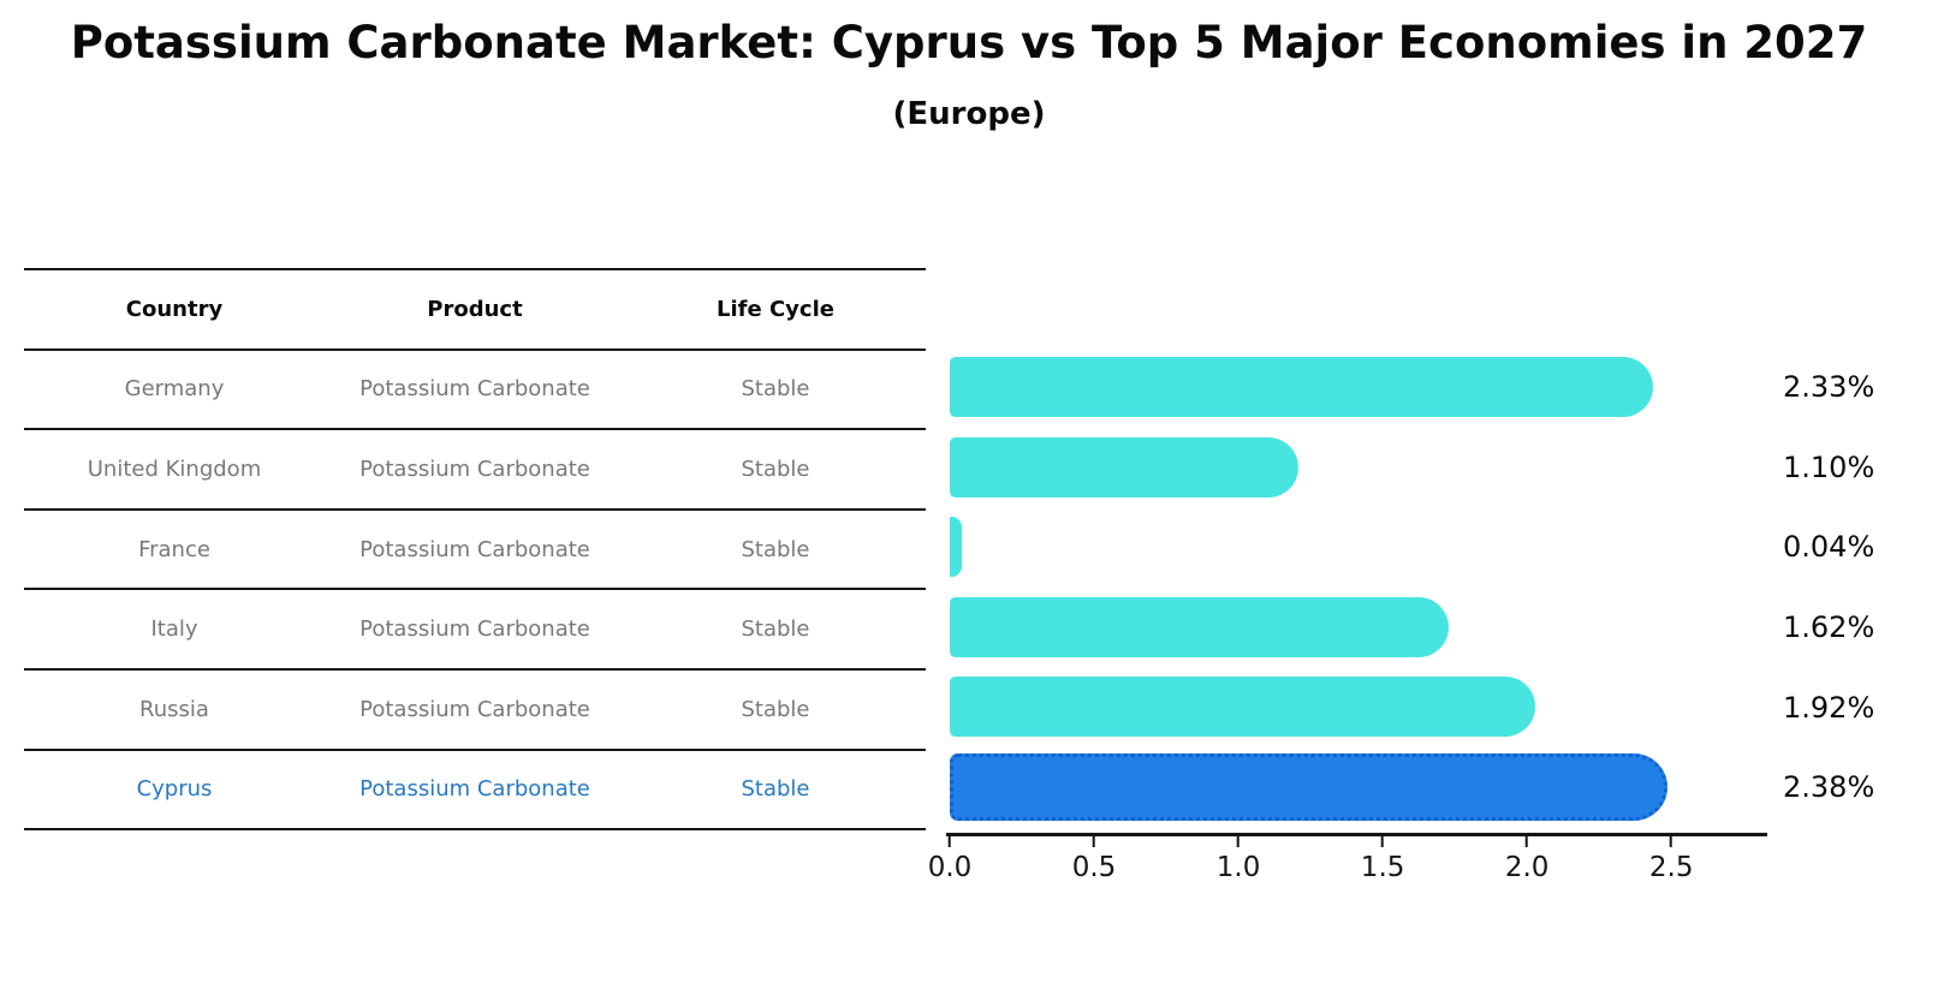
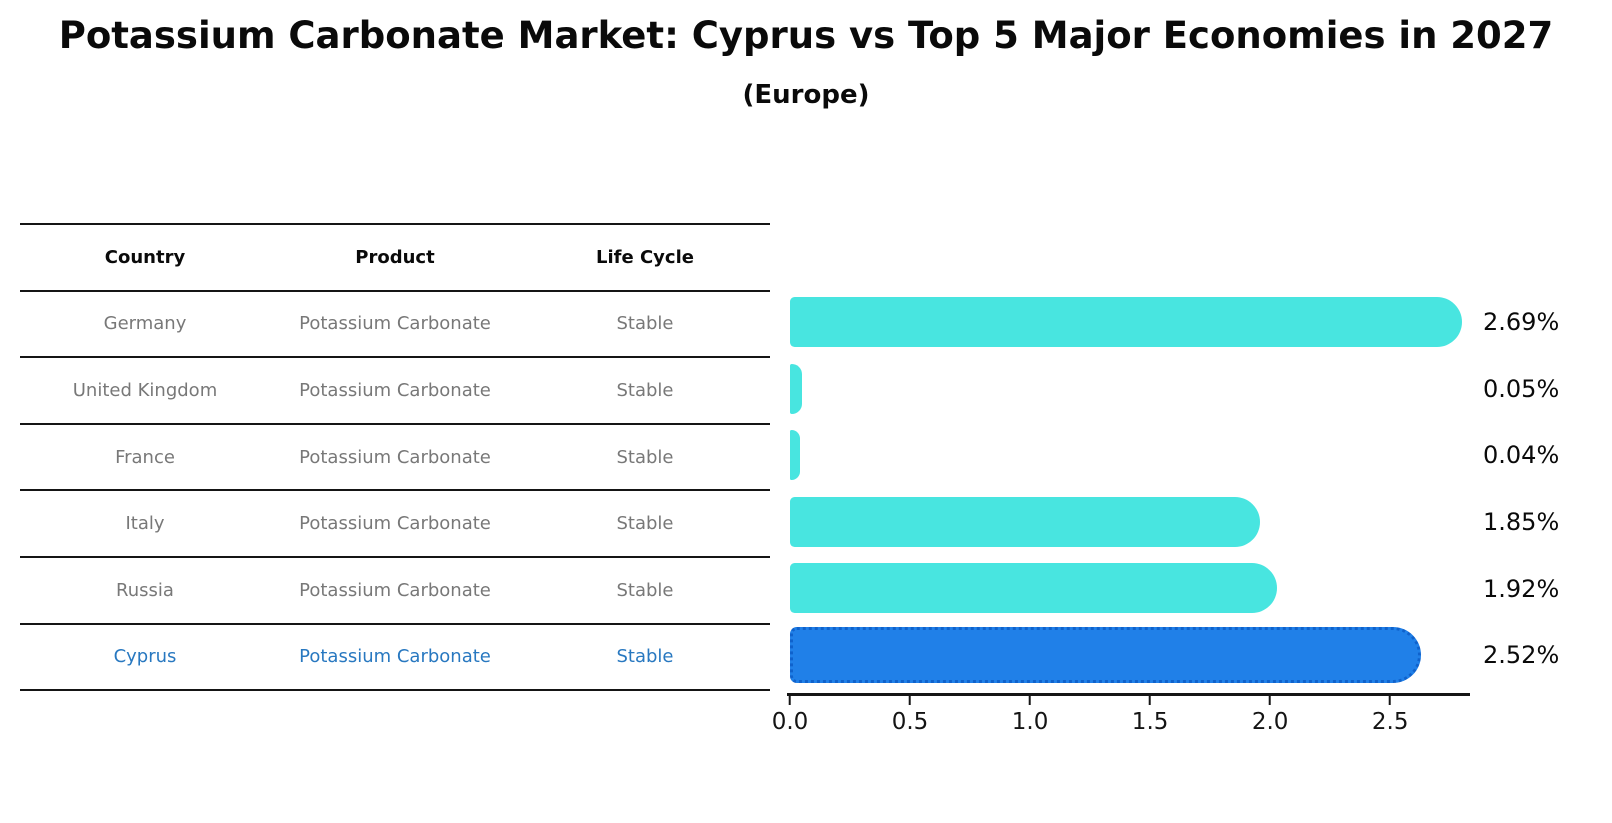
Germany: 2.33% -> 2.69%
United Kingdom: 1.10% -> 0.05%
Italy: 1.62% -> 1.85%
Cyprus: 2.38% -> 2.52%
